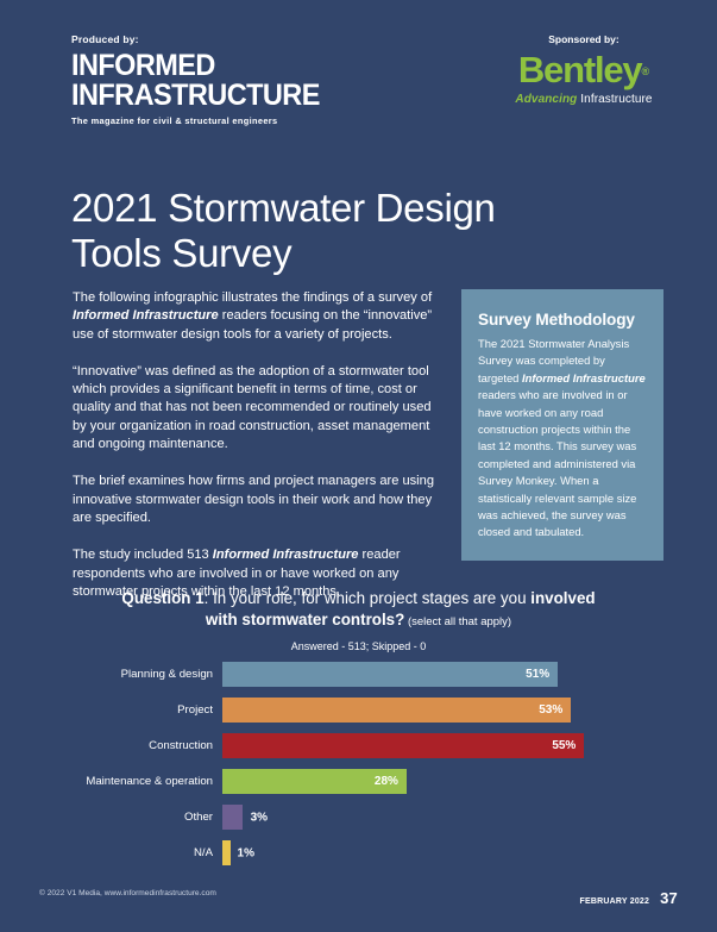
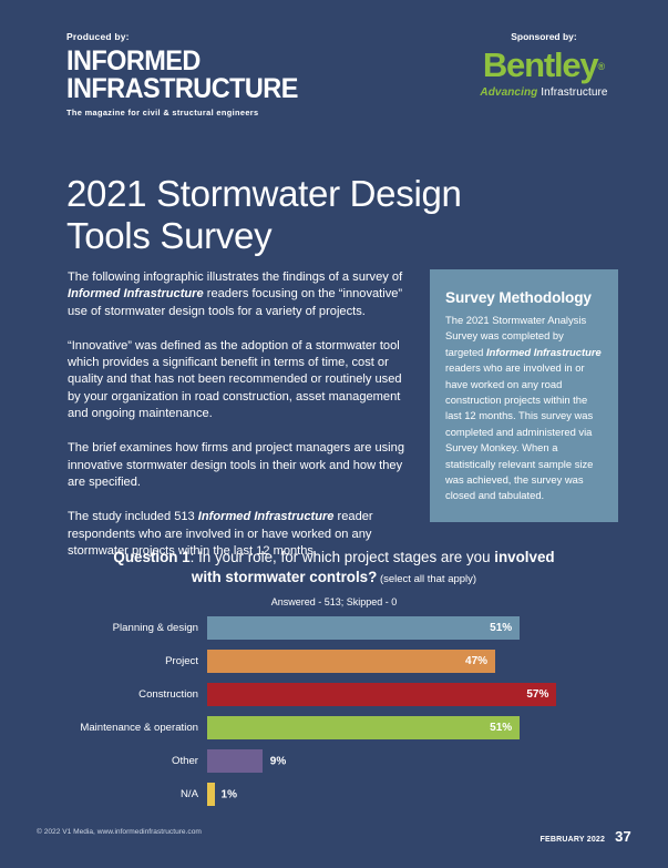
Project: 53% -> 47%
Construction: 55% -> 57%
Maintenance & operation: 28% -> 51%
Other: 3% -> 9%
